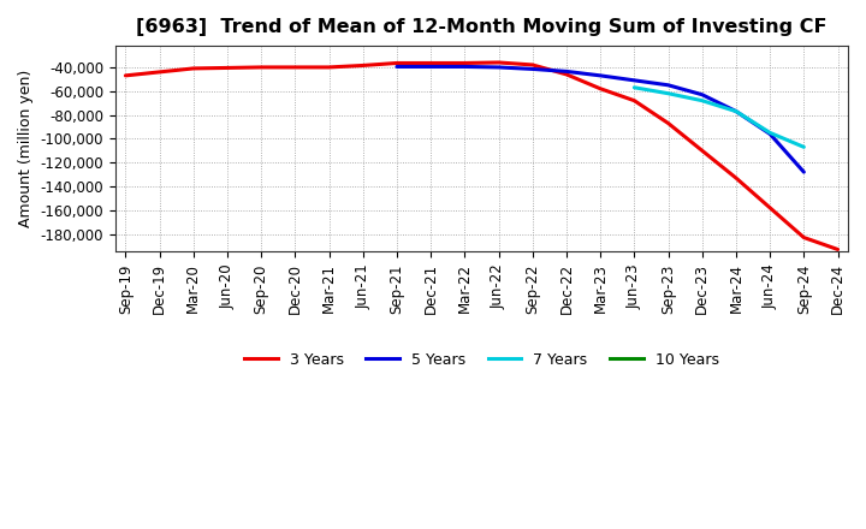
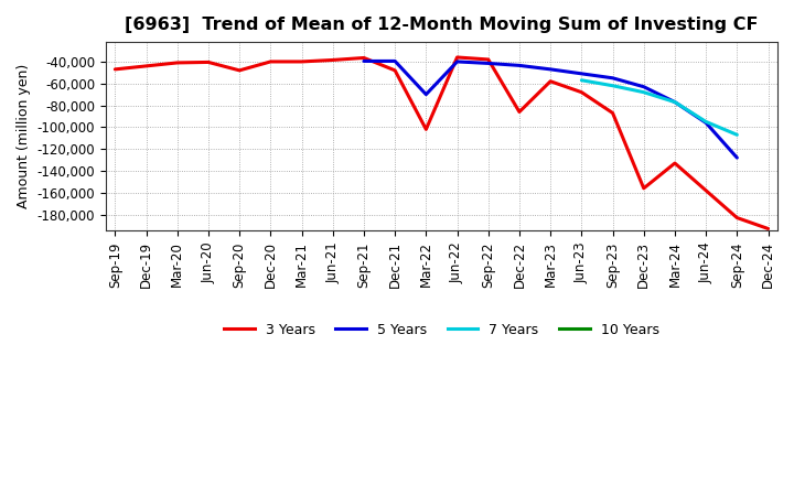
3 Years/Sep-20: -40,000 -> -48,000
3 Years/Dec-21: -36,000 -> -48,000
3 Years/Mar-22: -36,000 -> -102,000
5 Years/Mar-22: -40,000 -> -70,000
3 Years/Dec-22: -46,000 -> -86,000
3 Years/Dec-23: -110,000 -> -156,000
